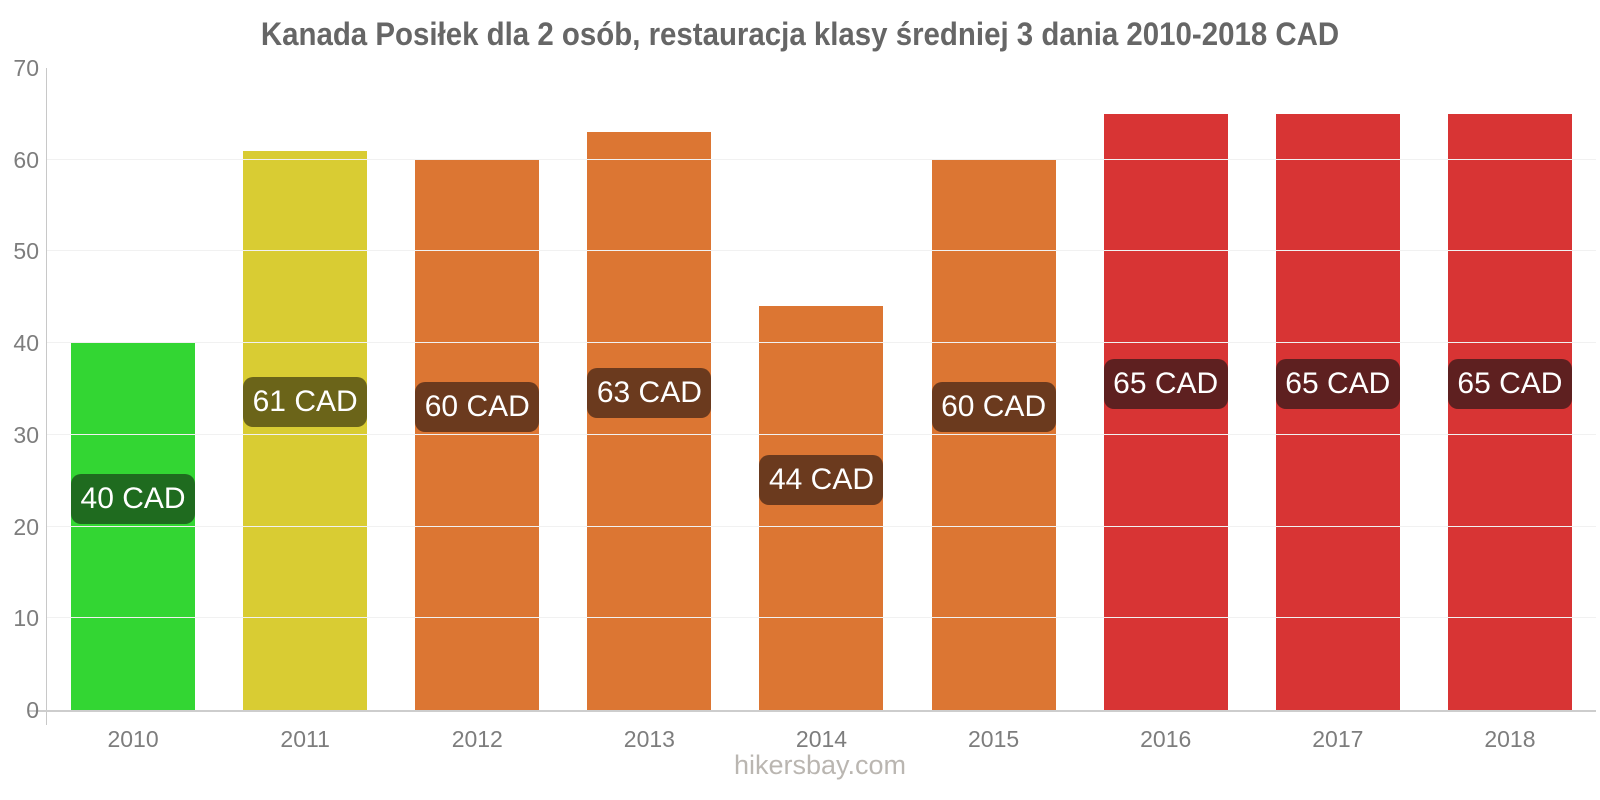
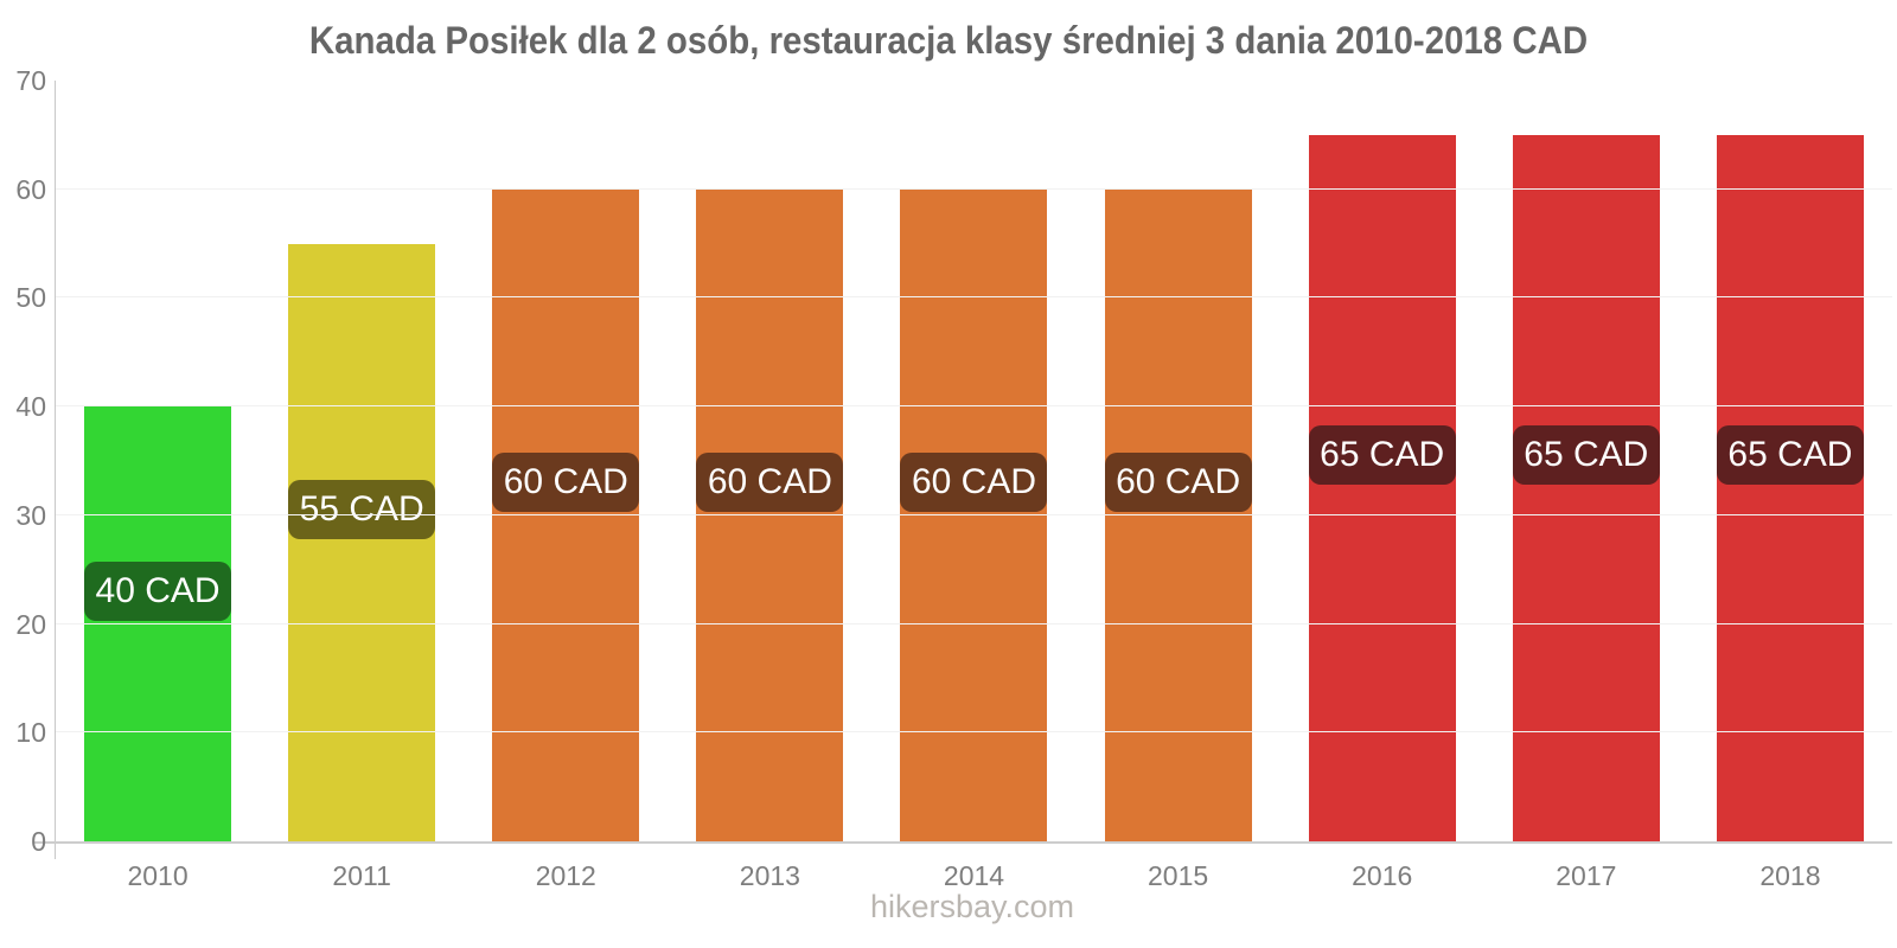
2011: 61 -> 55
2013: 63 -> 60
2014: 44 -> 60
